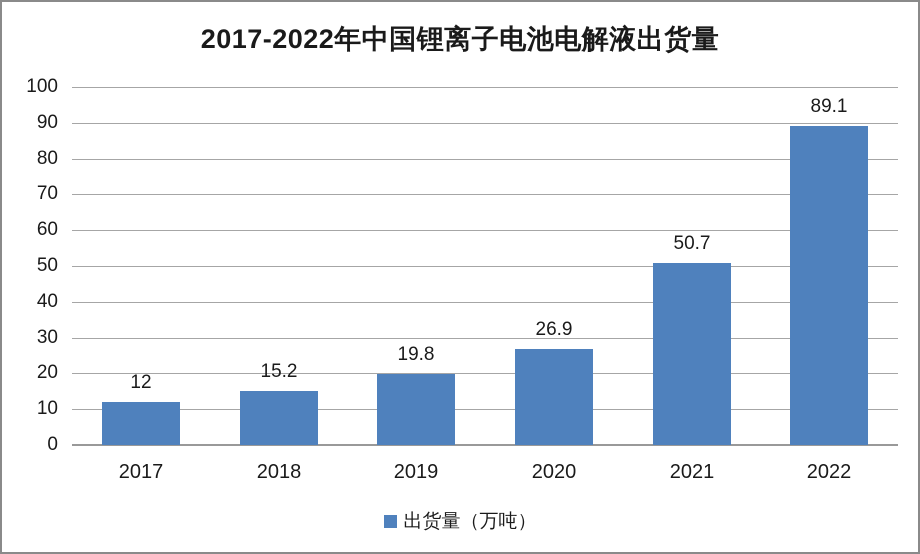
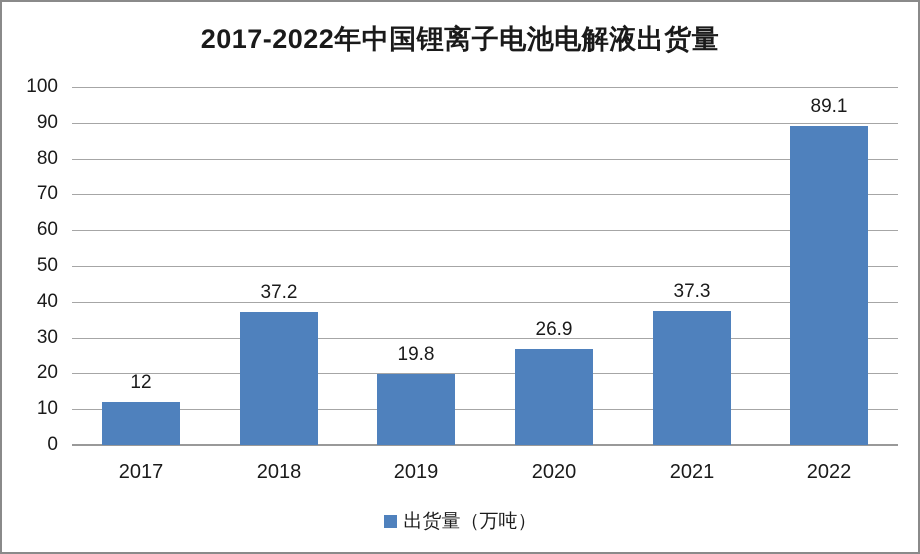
2018: 15.2 -> 37.2
2021: 50.7 -> 37.3
